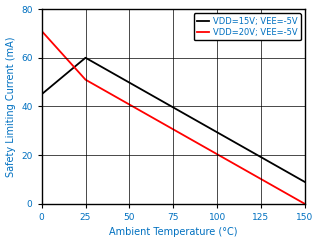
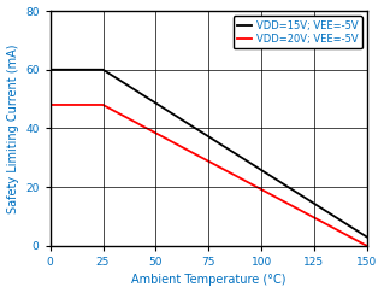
VDD=15V; VEE=-5V/0: 45 -> 60
VDD=20V; VEE=-5V/0: 71 -> 48
VDD=20V; VEE=-5V/25: 51 -> 48
VDD=15V; VEE=-5V/150: 9 -> 3
